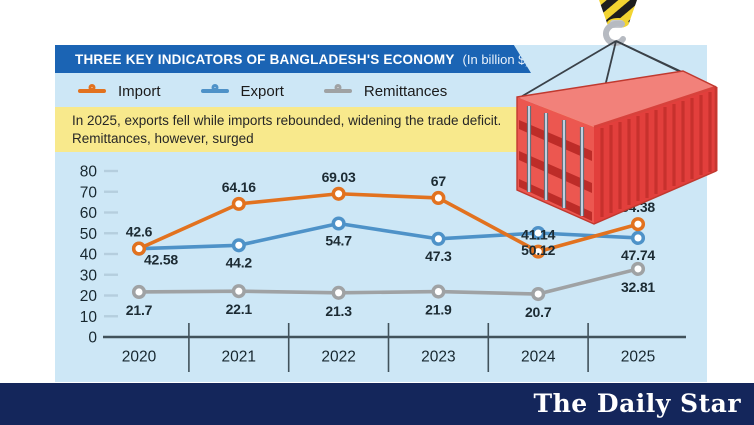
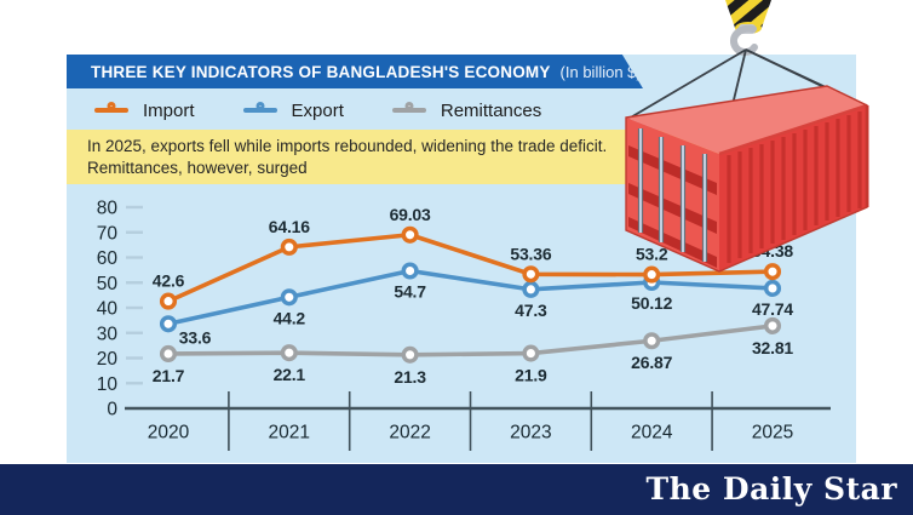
Export/2020: 42.58 -> 33.6
Import/2023: 67 -> 53.36
Import/2024: 41.14 -> 53.2
Remittances/2024: 20.7 -> 26.87
